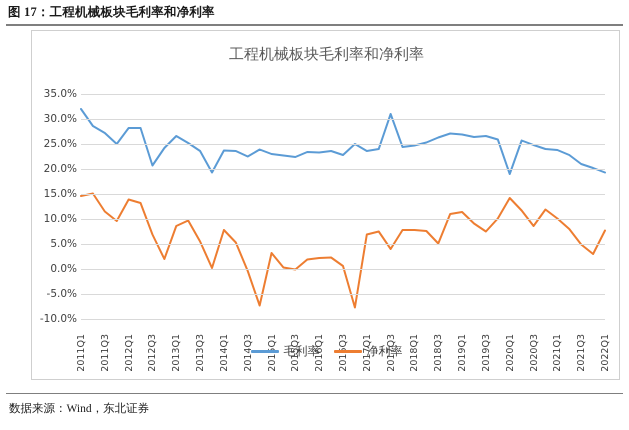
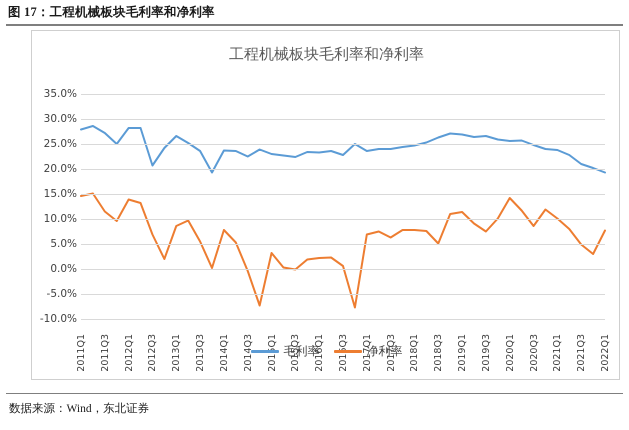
毛利率/2011Q1: 32% -> 28%
毛利率/2017Q3: 31% -> 24%
净利率/2017Q3: 4% -> 6%
毛利率/2020Q1: 19% -> 26%
